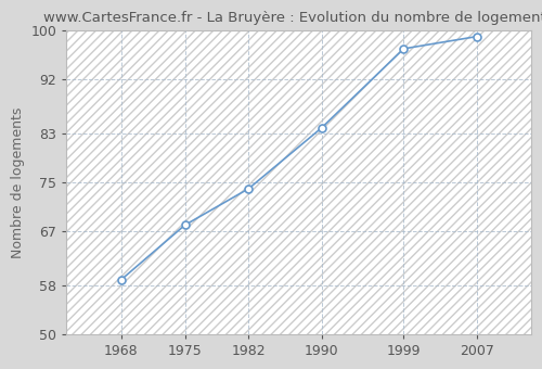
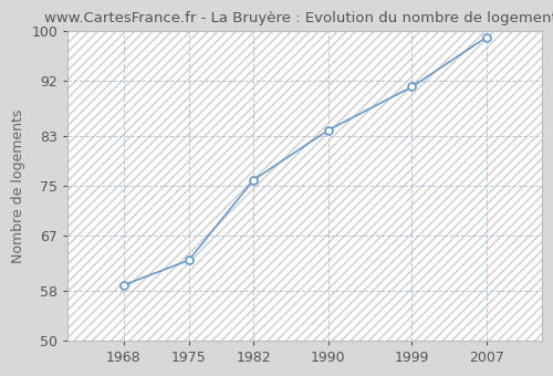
1975: 68 -> 63
1982: 74 -> 76
1999: 97 -> 91
